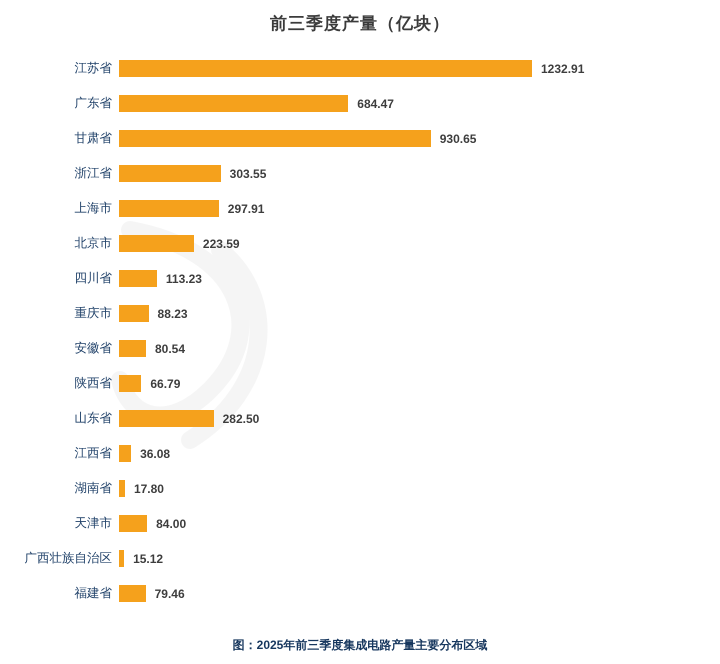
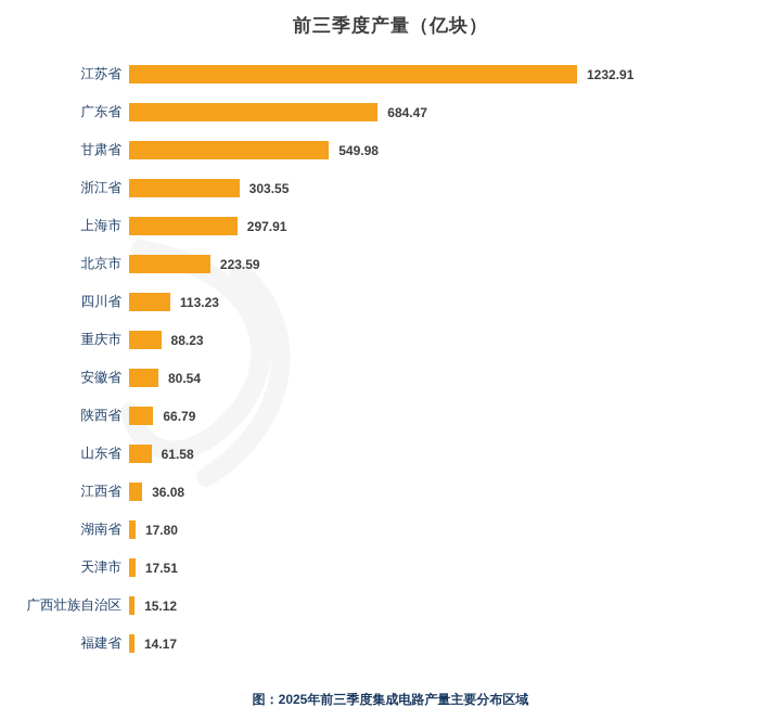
甘肃省: 930.65 -> 549.98
山东省: 282.50 -> 61.58
天津市: 84.00 -> 17.51
福建省: 79.46 -> 14.17
